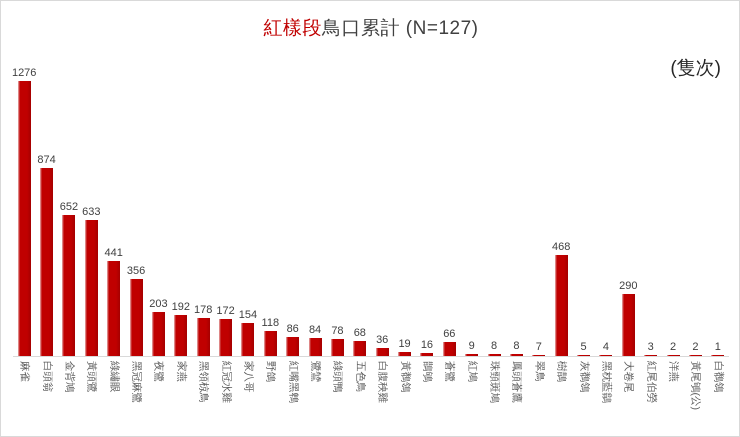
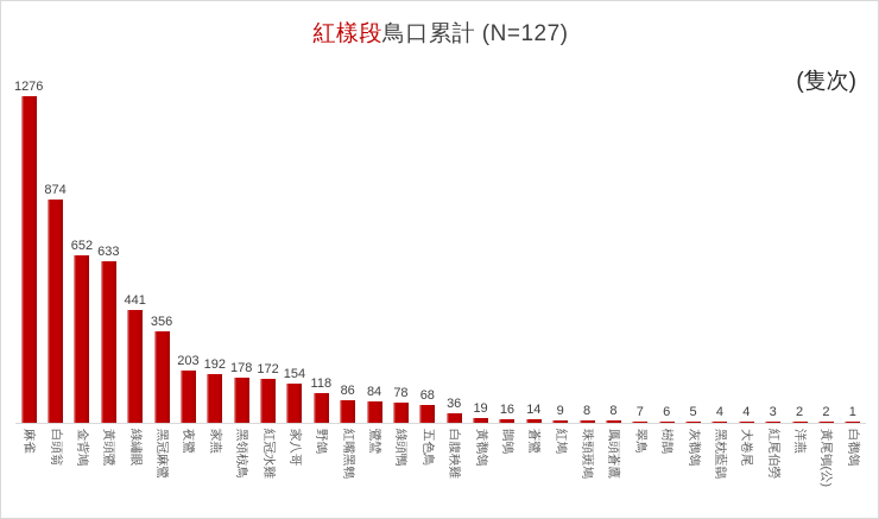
蒼鷺: 66 -> 14
樹鵲: 468 -> 6
大卷尾: 290 -> 4
